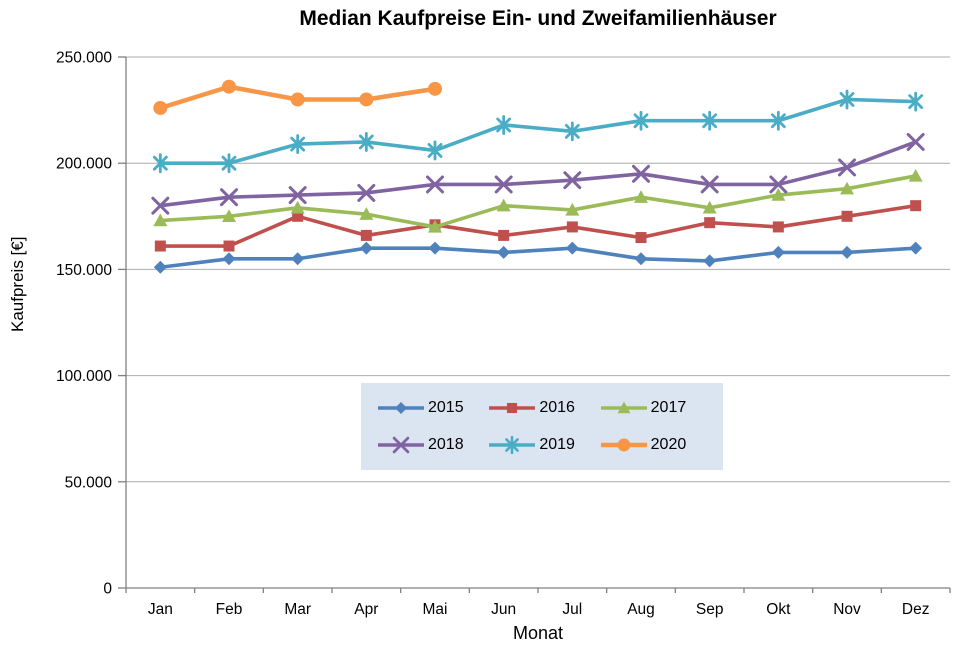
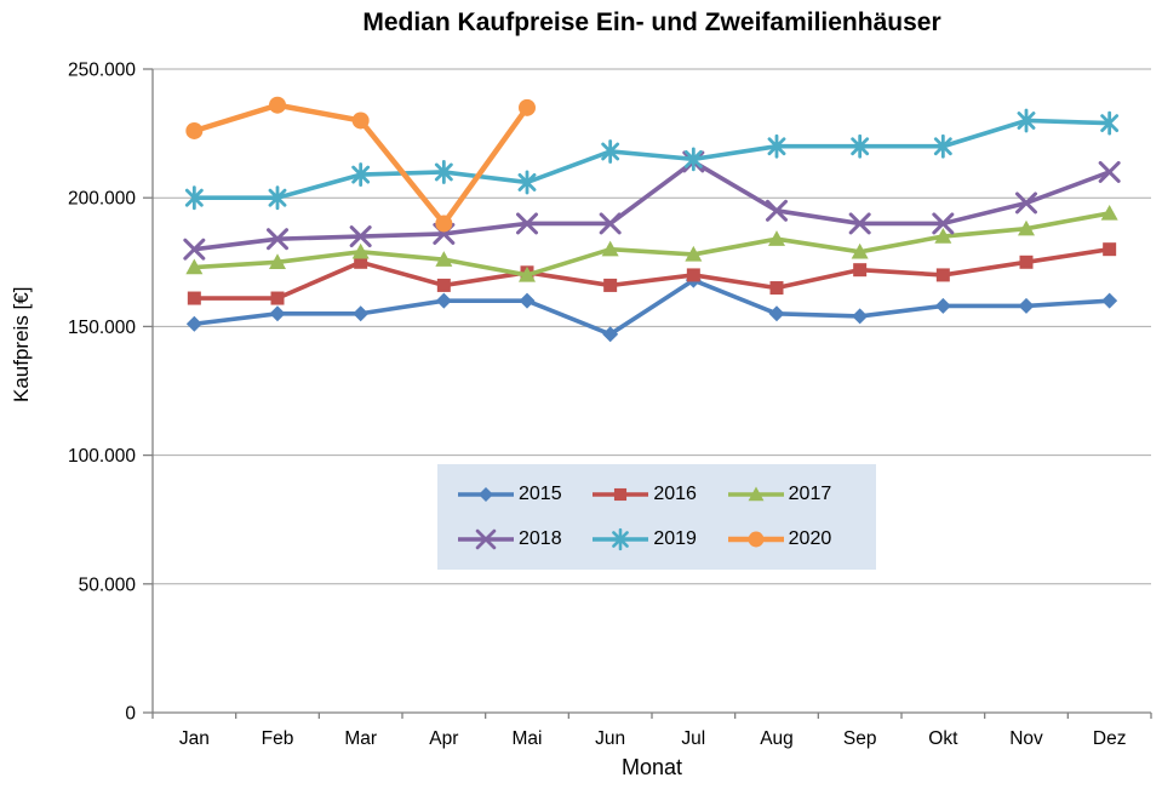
2020/Apr: 230000 -> 190000
2015/Jun: 158000 -> 147000
2015/Jul: 160000 -> 168000
2018/Jul: 192000 -> 214000
